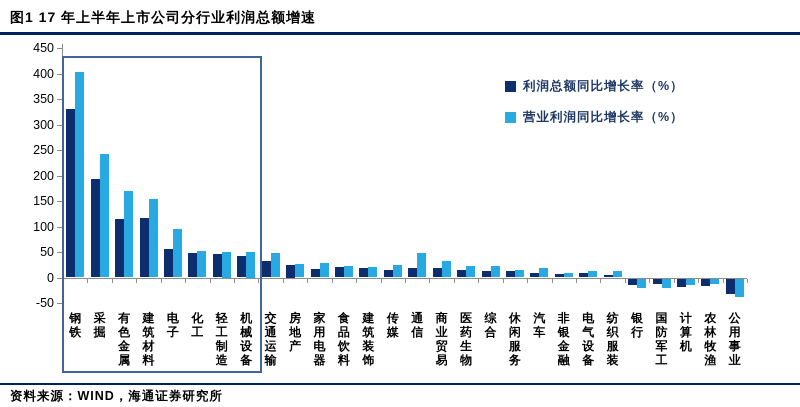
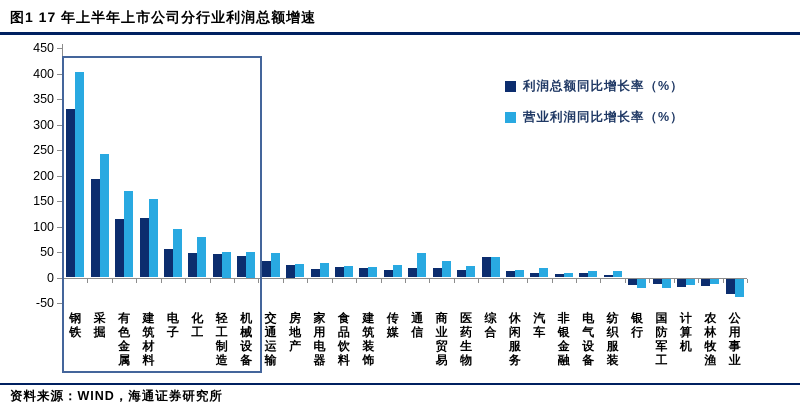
营业利润同比增长率（%）/化工: 50 -> 80
利润总额同比增长率（%）/综合: 10 -> 40
营业利润同比增长率（%）/综合: 20 -> 40
